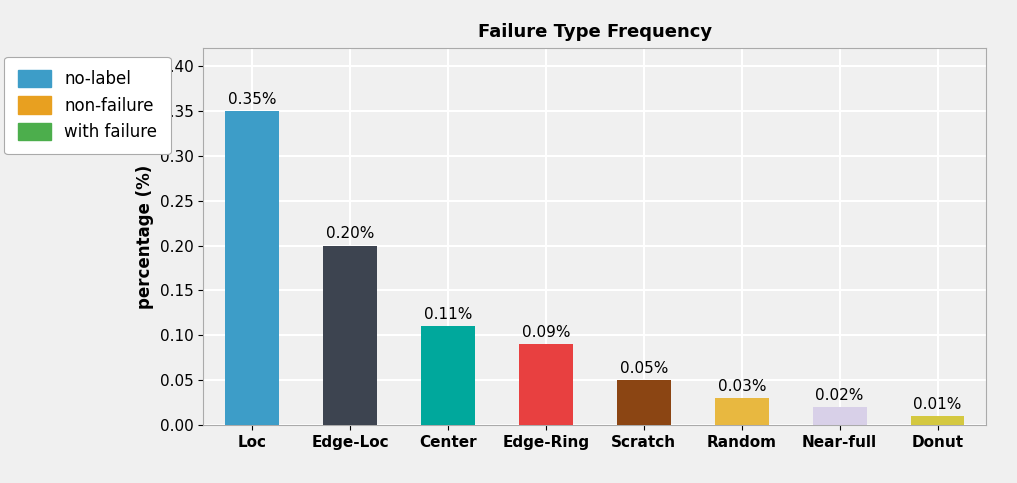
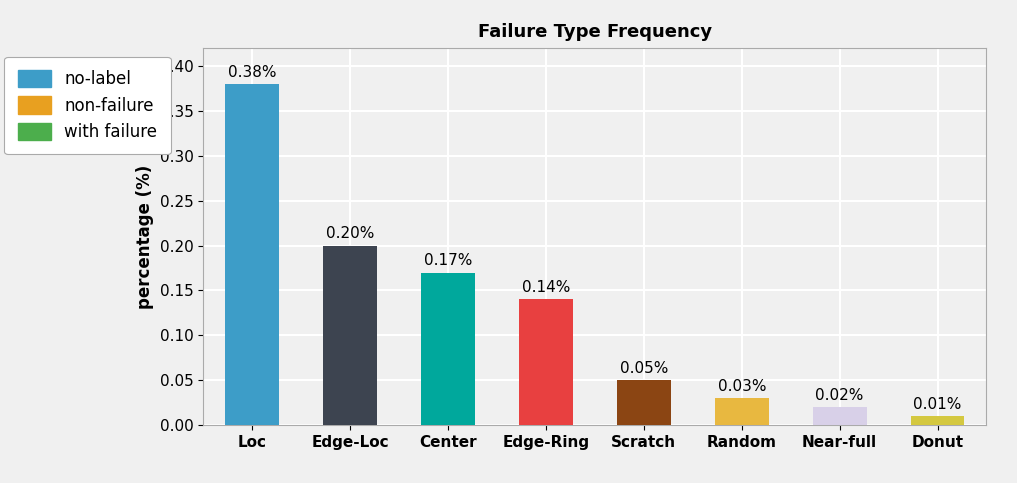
Loc: 0.35% -> 0.38%
Center: 0.11% -> 0.17%
Edge-Ring: 0.09% -> 0.14%
